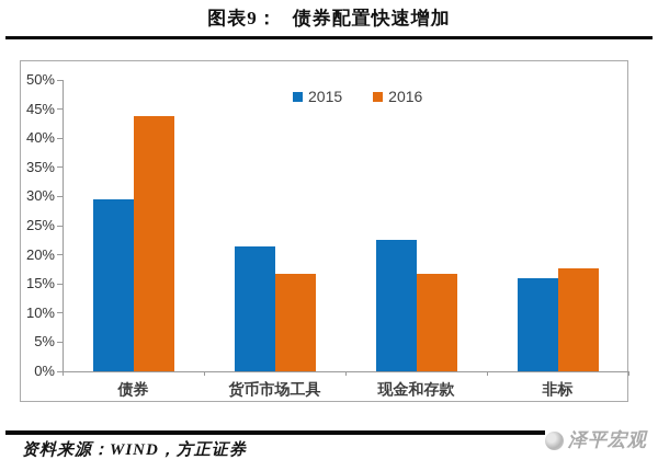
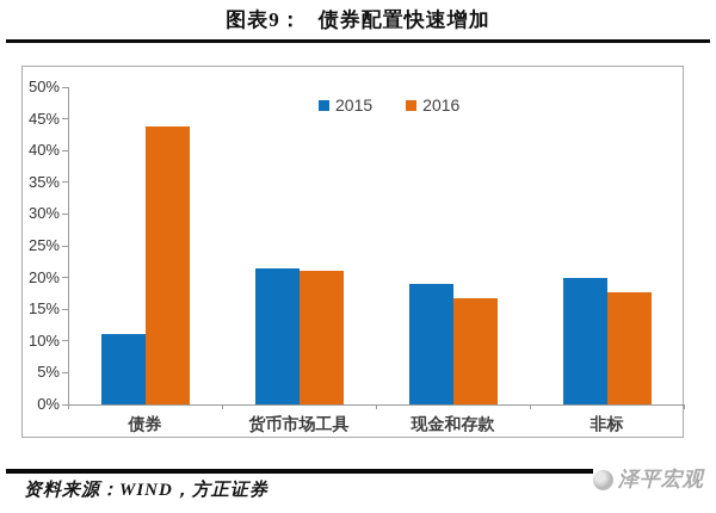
2015/债券: 30% -> 11%
2016/货币市场工具: 17% -> 21%
2015/现金和存款: 22% -> 19%
2015/非标: 16% -> 20%
